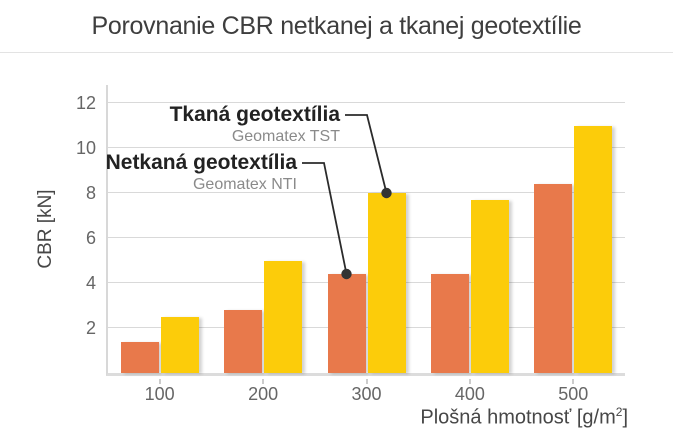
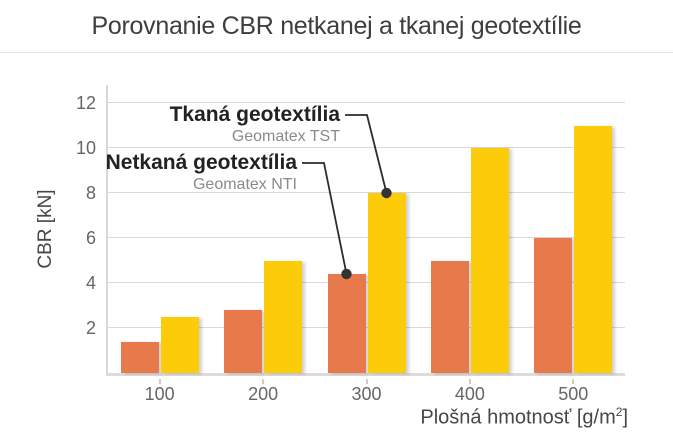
Netkaná geotextília/400: 4.4 -> 5.0
Tkaná geotextília/400: 7.7 -> 10.0
Netkaná geotextília/500: 8.4 -> 6.0
